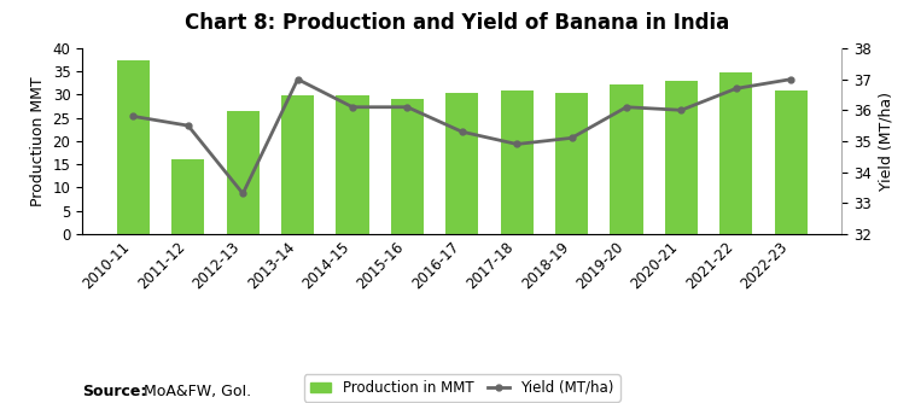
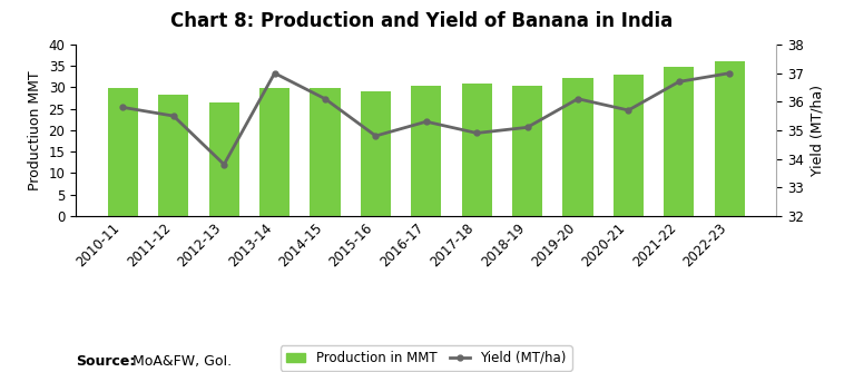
Production in MMT/2010-11: 37.5 -> 29.8
Production in MMT/2011-12: 16.0 -> 28.4
Yield (MT/ha)/2012-13: 33.3 -> 33.8
Yield (MT/ha)/2015-16: 36.1 -> 34.8
Yield (MT/ha)/2020-21: 36.0 -> 35.7
Production in MMT/2022-23: 31.0 -> 36.0
